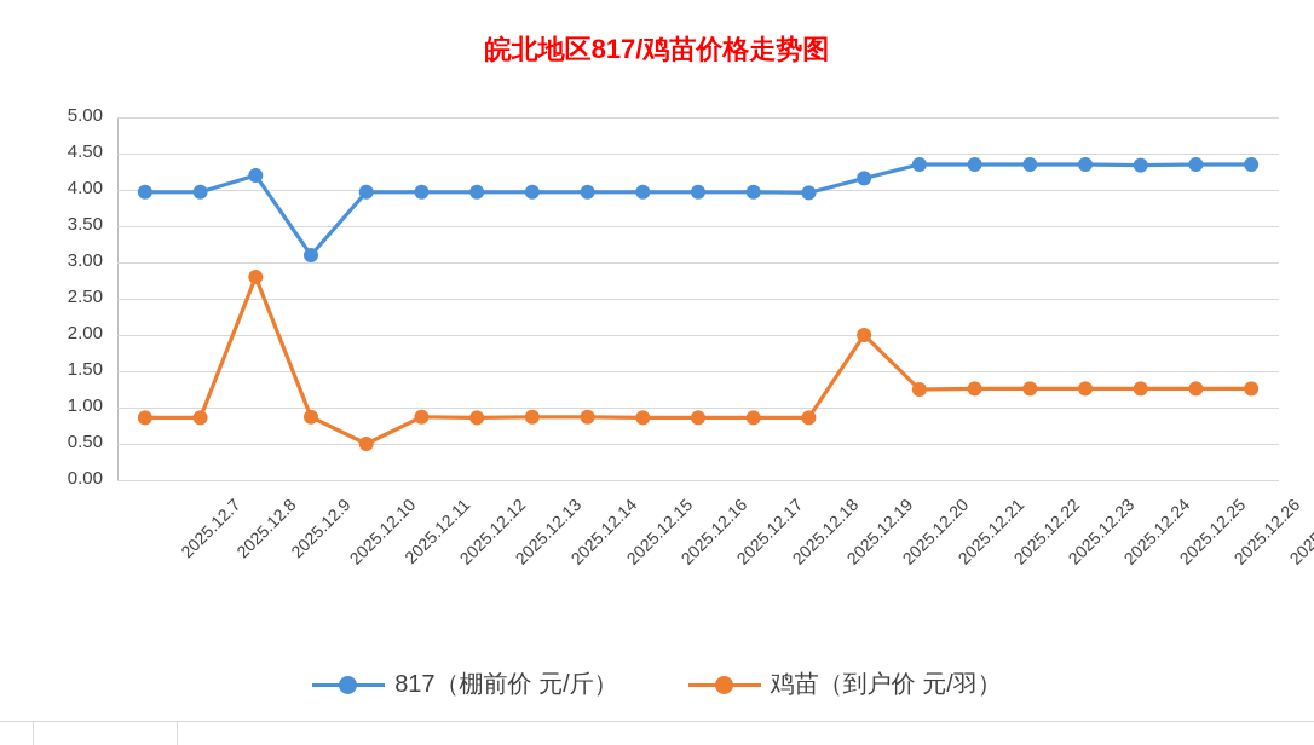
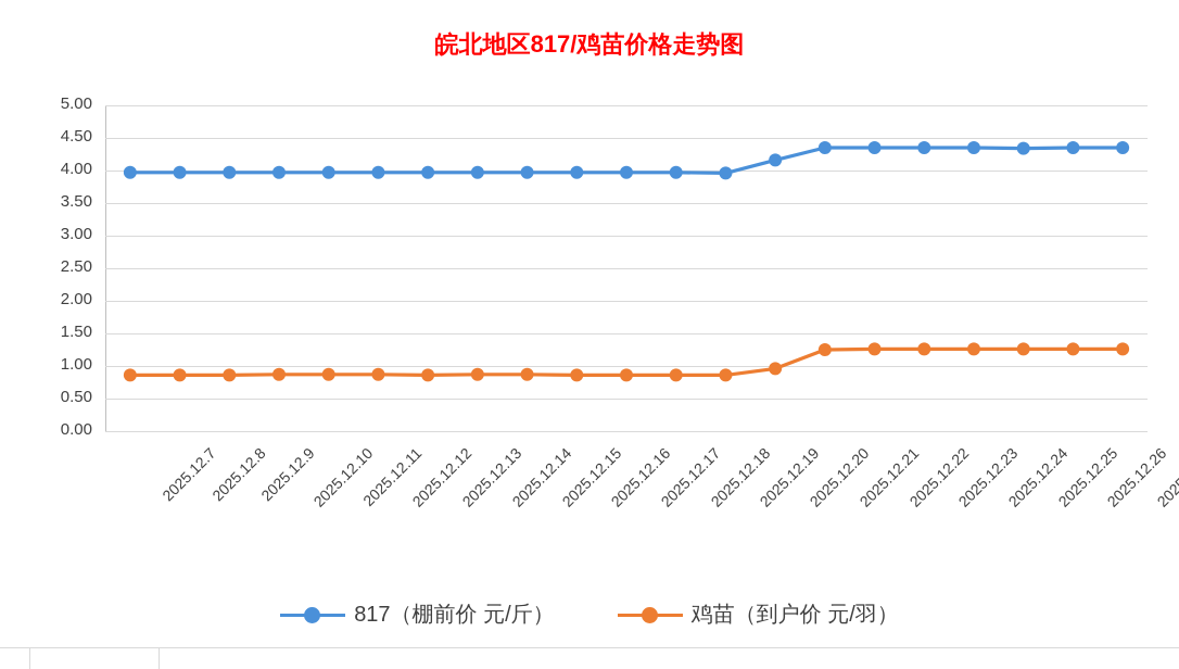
817（棚前价 元/斤）/2025.12.9: 4.2 -> 4.0
鸡苗（到户价 元/羽）/2025.12.9: 2.8 -> 0.9
817（棚前价 元/斤）/2025.12.10: 3.1 -> 4.0
鸡苗（到户价 元/羽）/2025.12.11: 0.5 -> 0.9
鸡苗（到户价 元/羽）/2025.12.20: 2.0 -> 1.0
